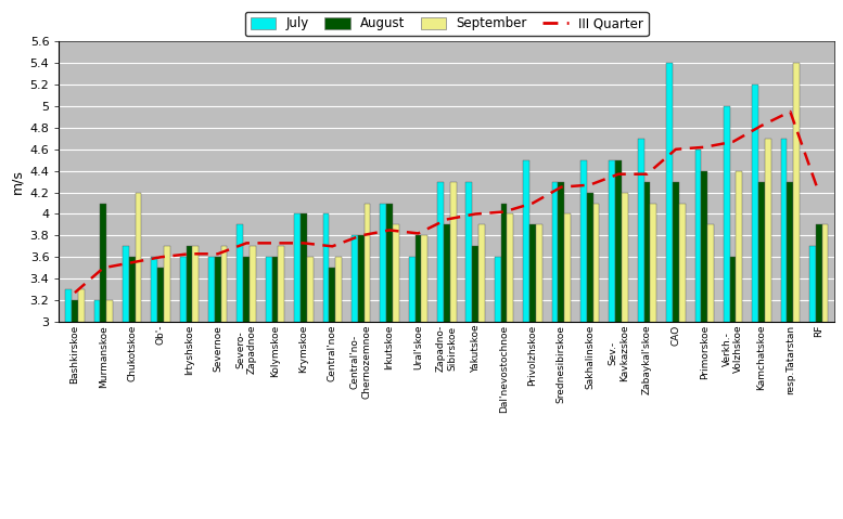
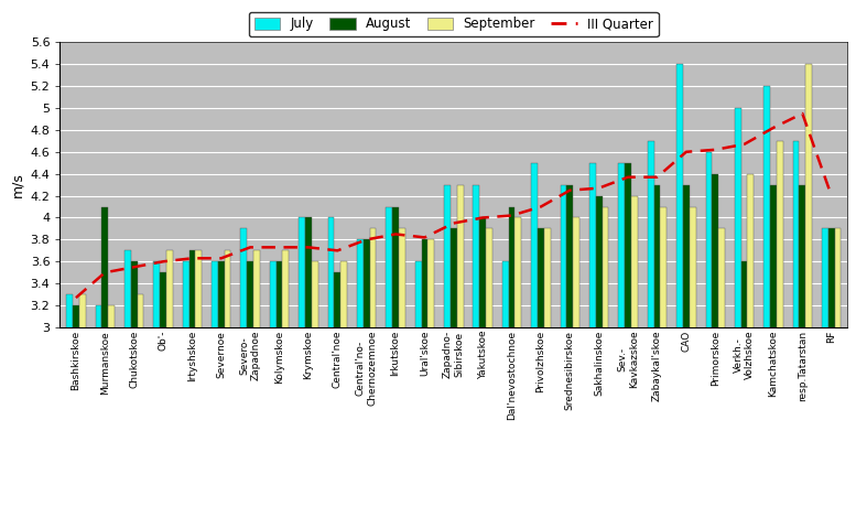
September/Chukotskoe: 4.2 -> 3.3
September/Central'no- Chernozemnoe: 4.1 -> 3.9
August/Yakutskoe: 3.7 -> 4.0
July/RF: 3.7 -> 3.9
